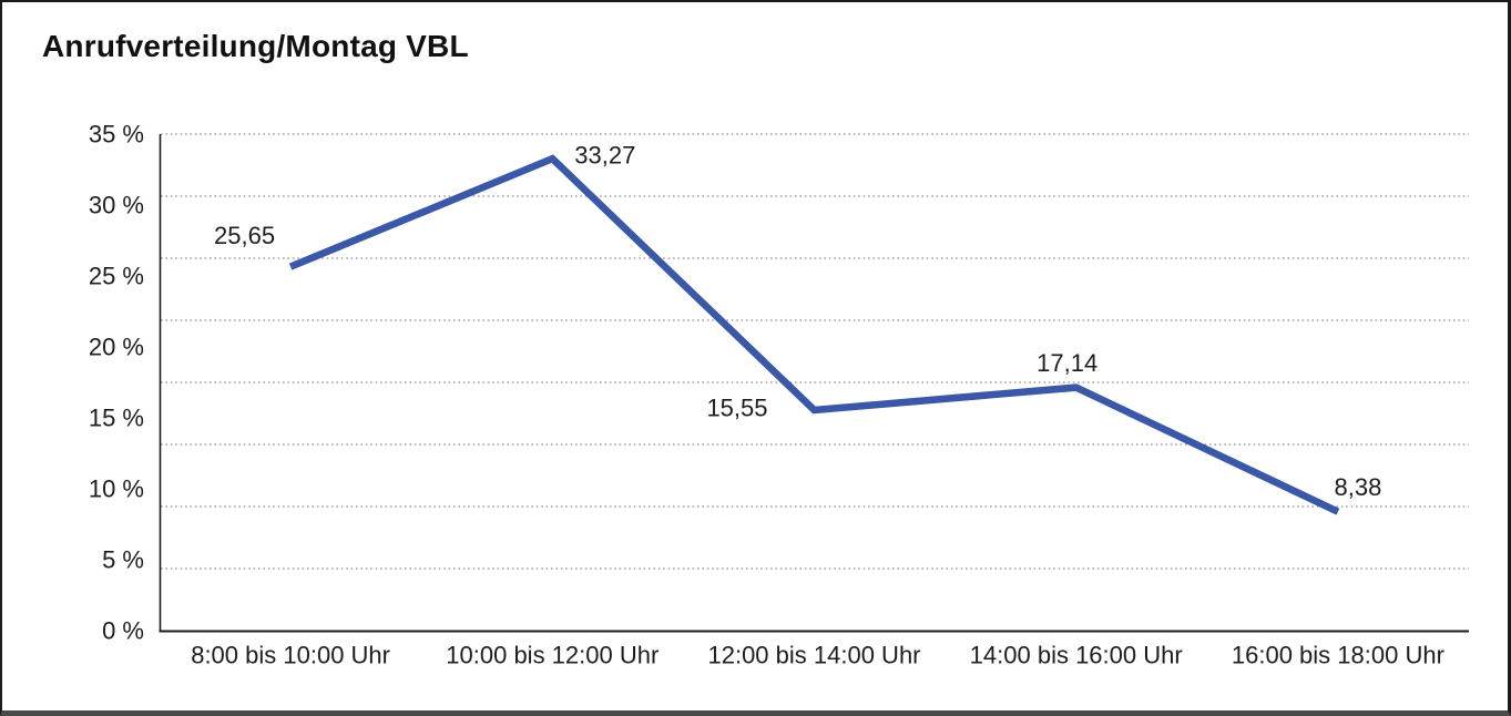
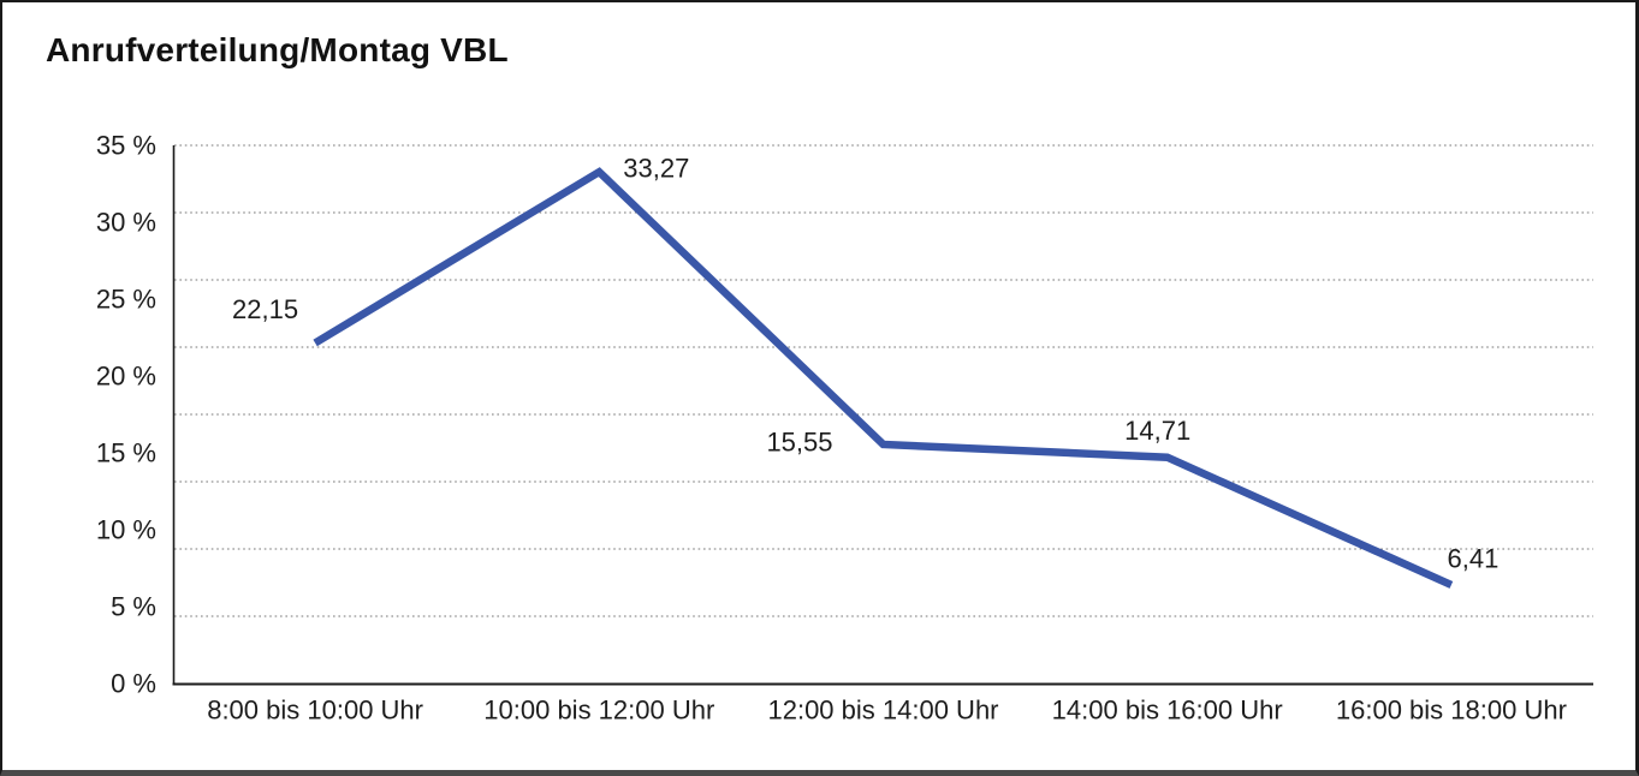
8:00 bis 10:00 Uhr: 25,65 -> 22,15
14:00 bis 16:00 Uhr: 17,14 -> 14,71
16:00 bis 18:00 Uhr: 8,38 -> 6,41
